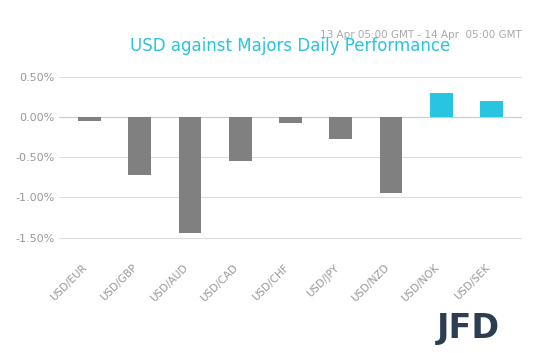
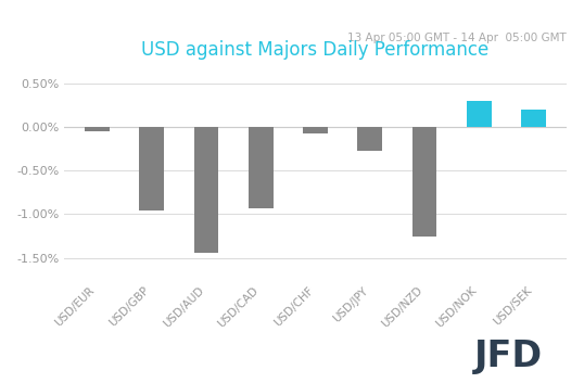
USD/GBP: -0.72% -> -0.96%
USD/CAD: -0.55% -> -0.94%
USD/NZD: -0.95% -> -1.26%
